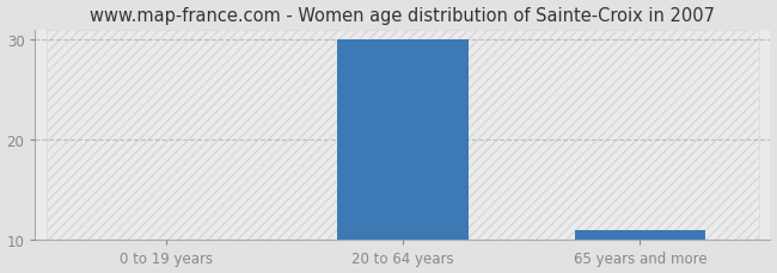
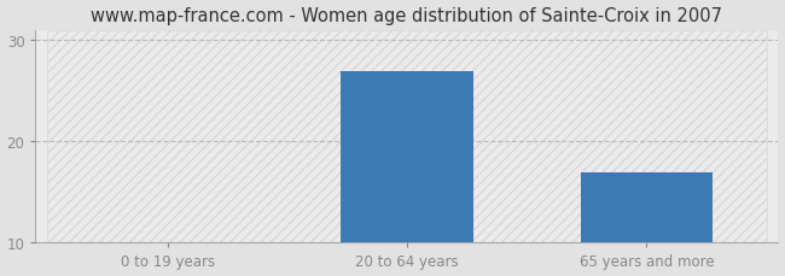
20 to 64 years: 30 -> 27
65 years and more: 11 -> 17
